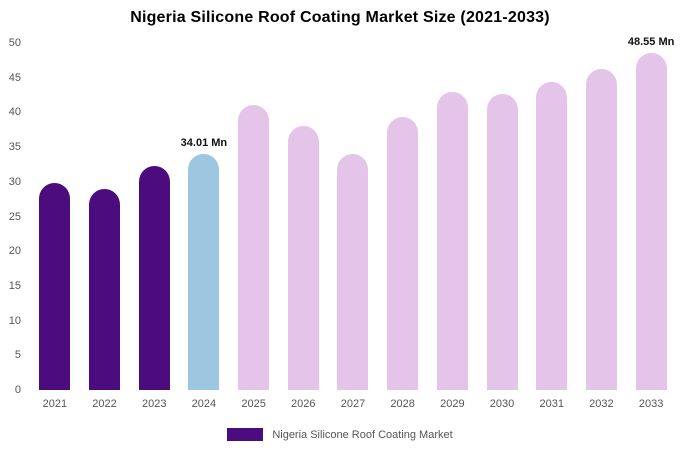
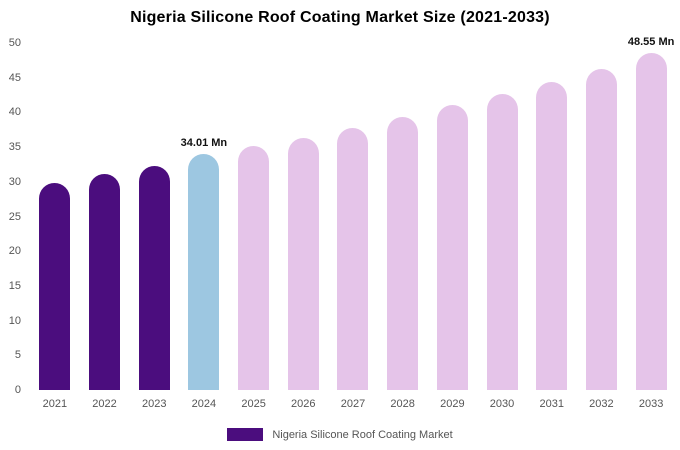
2022: 29 -> 31
2025: 41 -> 35
2026: 38 -> 36
2027: 34 -> 38
2029: 43 -> 41
